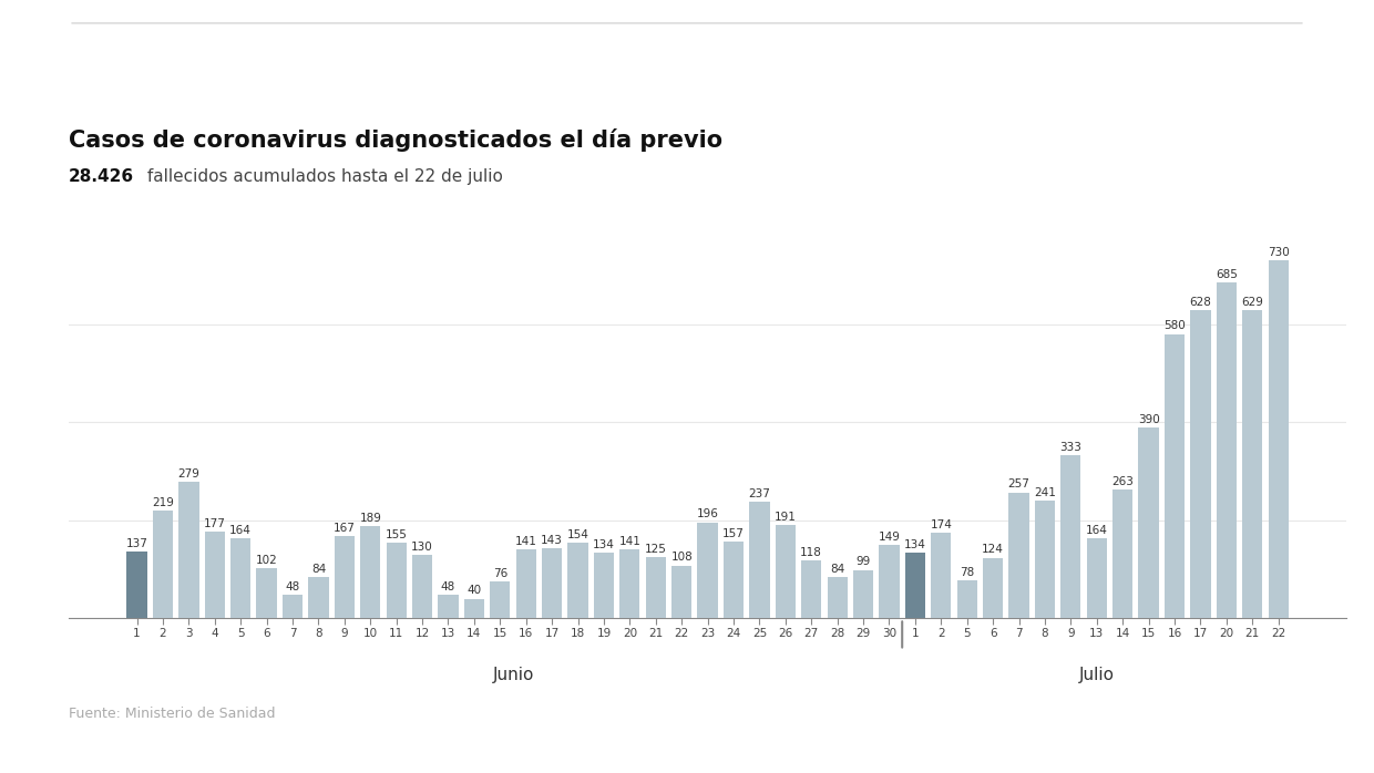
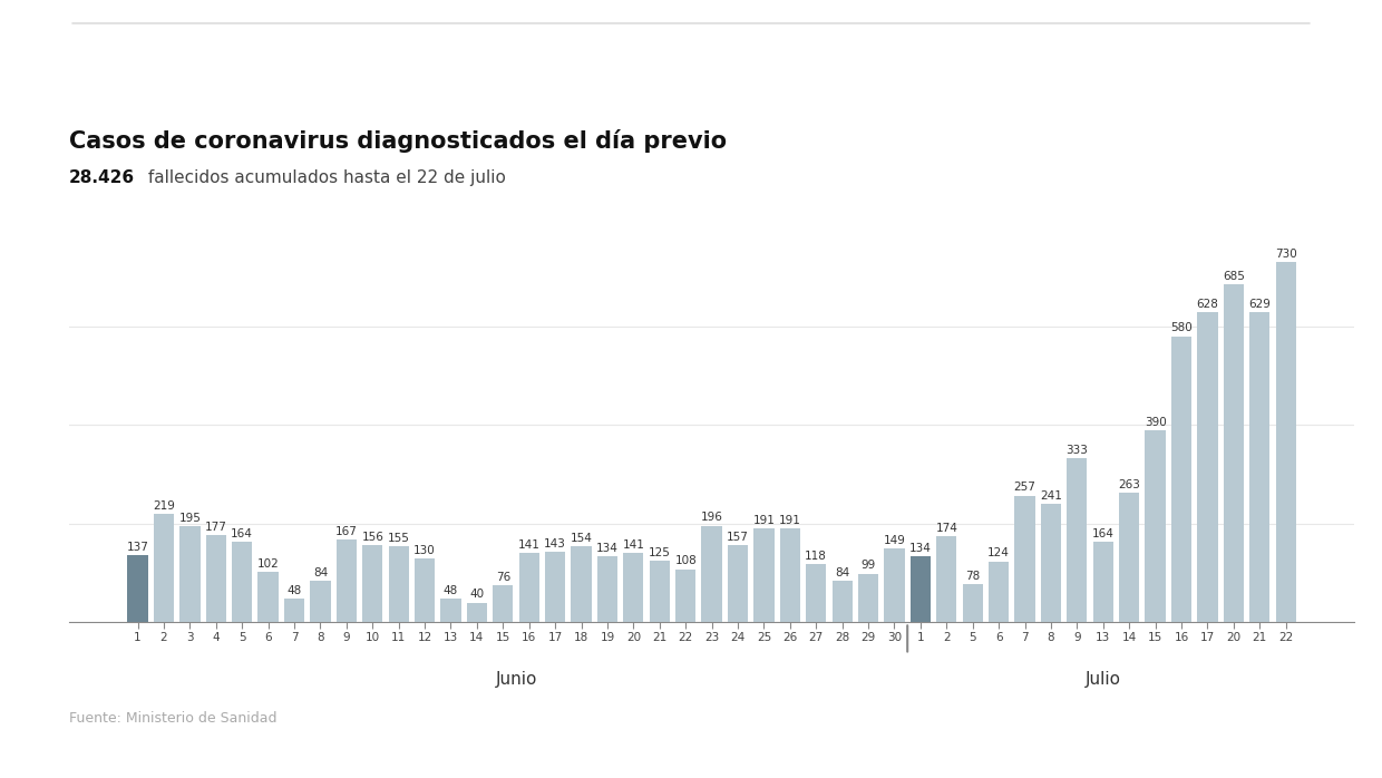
3: 279 -> 195
10: 189 -> 156
25: 237 -> 191
